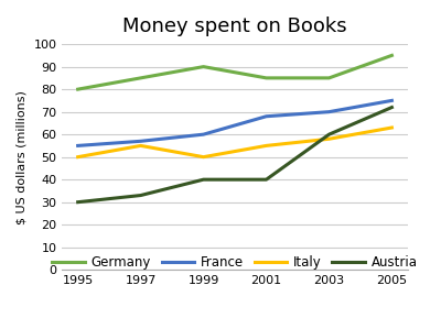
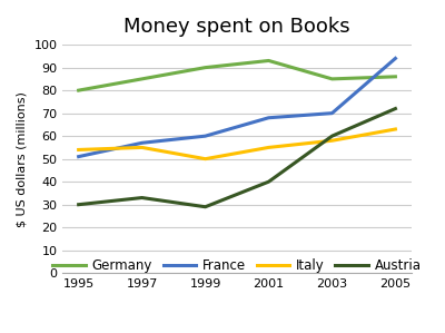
France/1995: 55 -> 51
Italy/1995: 50 -> 54
Austria/1999: 40 -> 29
Germany/2001: 85 -> 93
Germany/2005: 95 -> 86
France/2005: 75 -> 94
